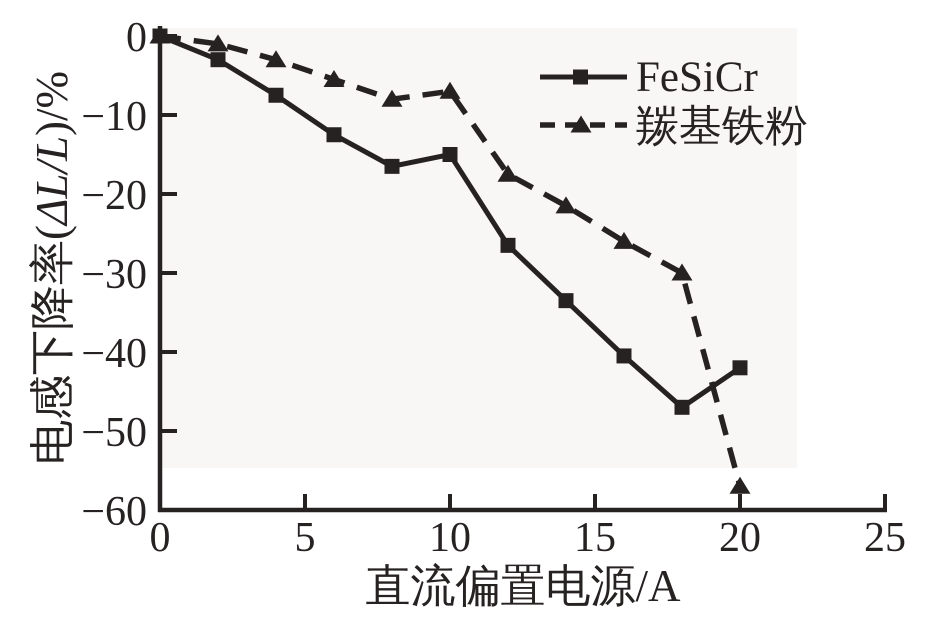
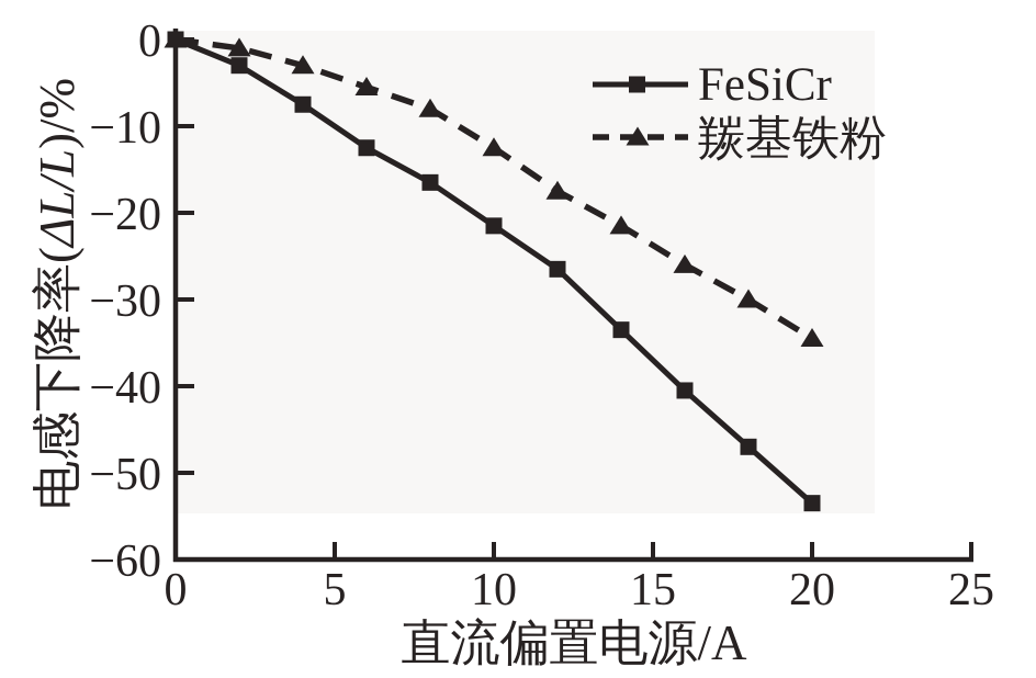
FeSiCr/10: -15 -> -22
羰基铁粉/10: -7 -> -12
FeSiCr/20: -42 -> -54
羰基铁粉/20: -57 -> -34
